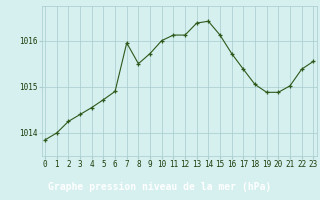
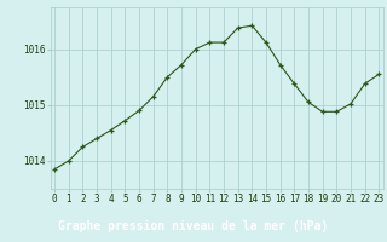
7: 1015.95 -> 1015.15
